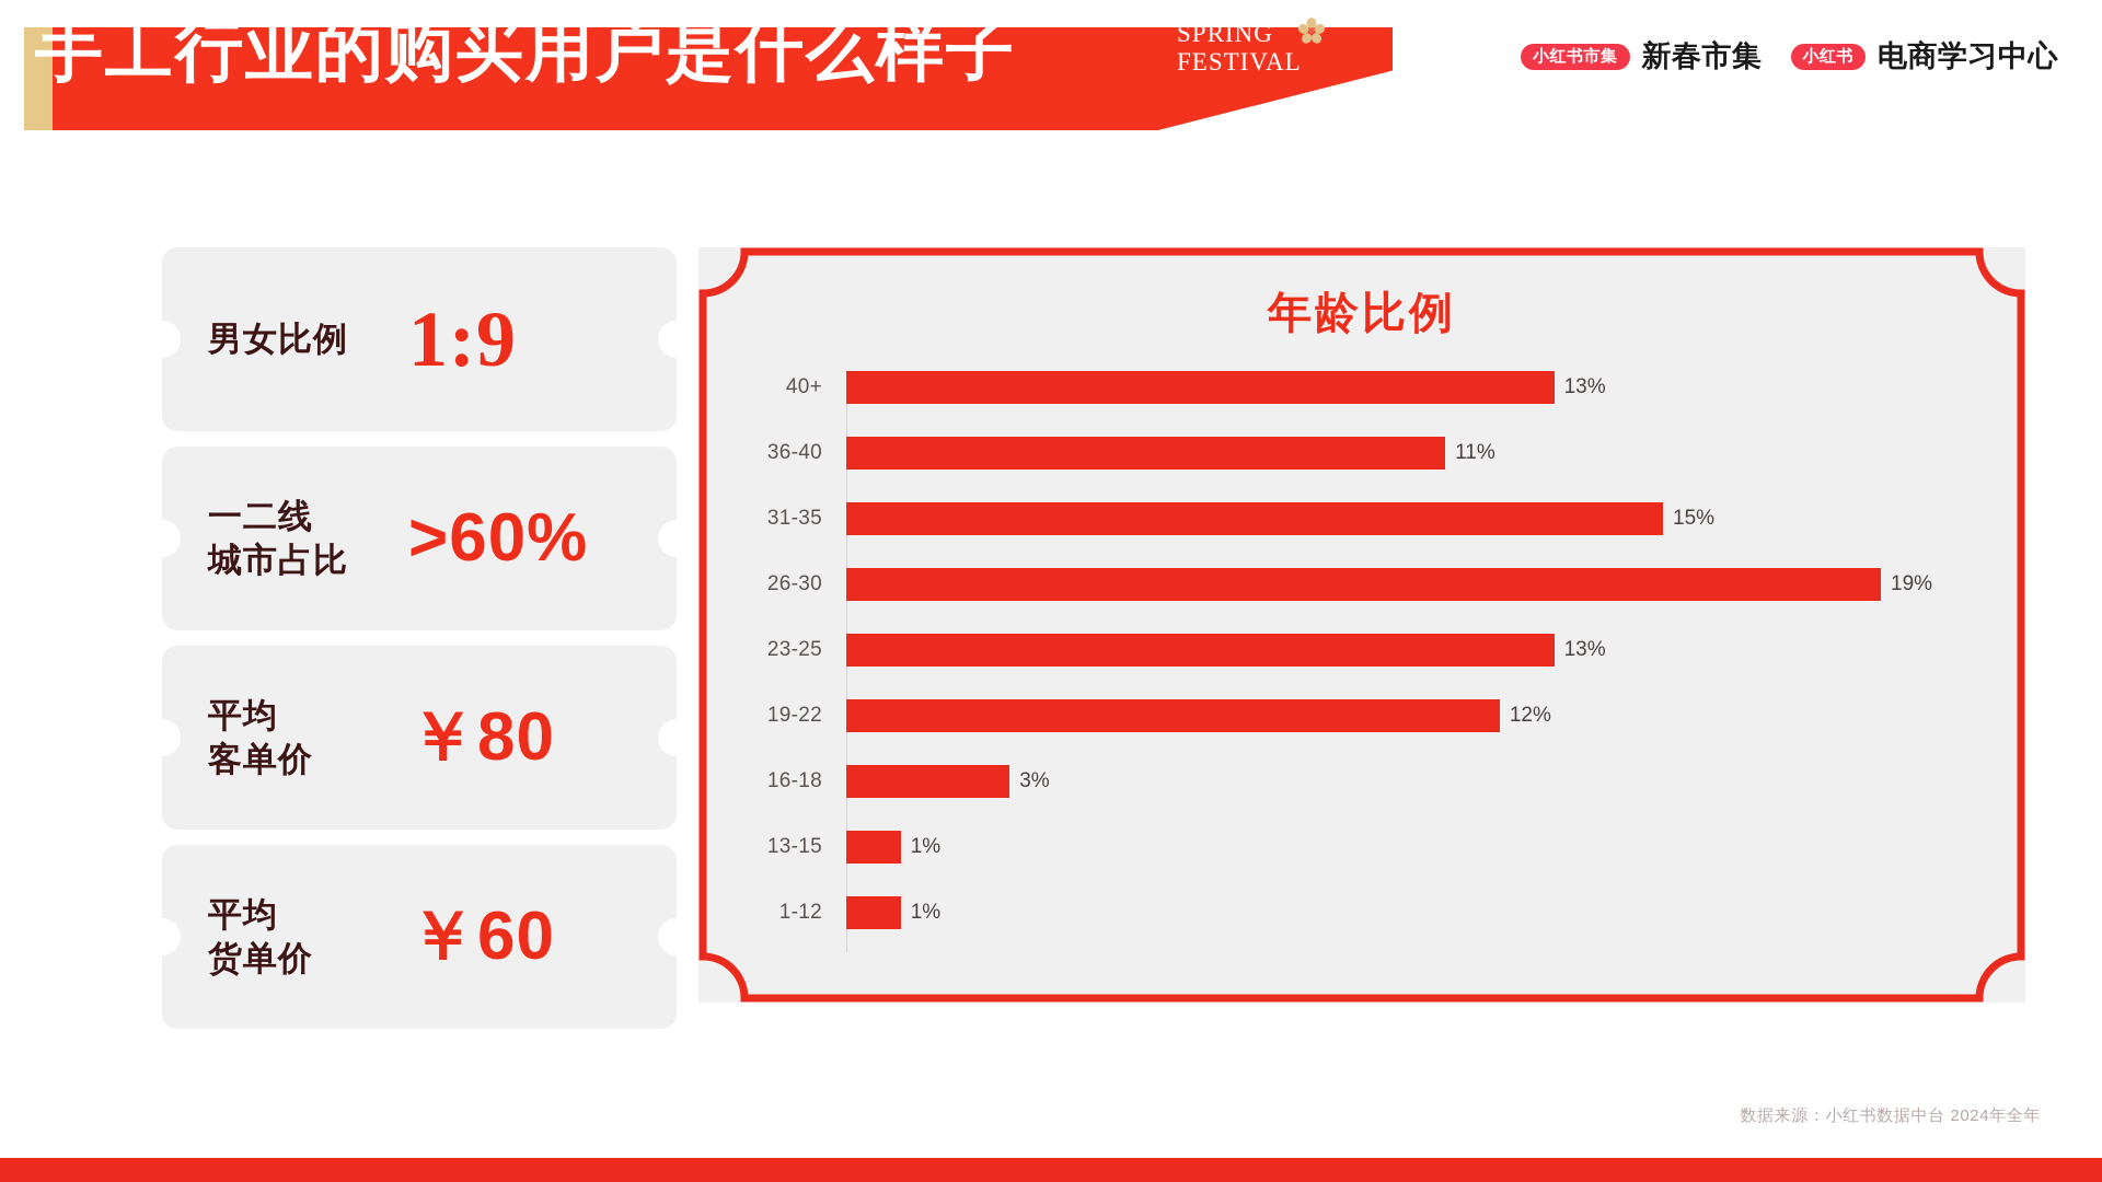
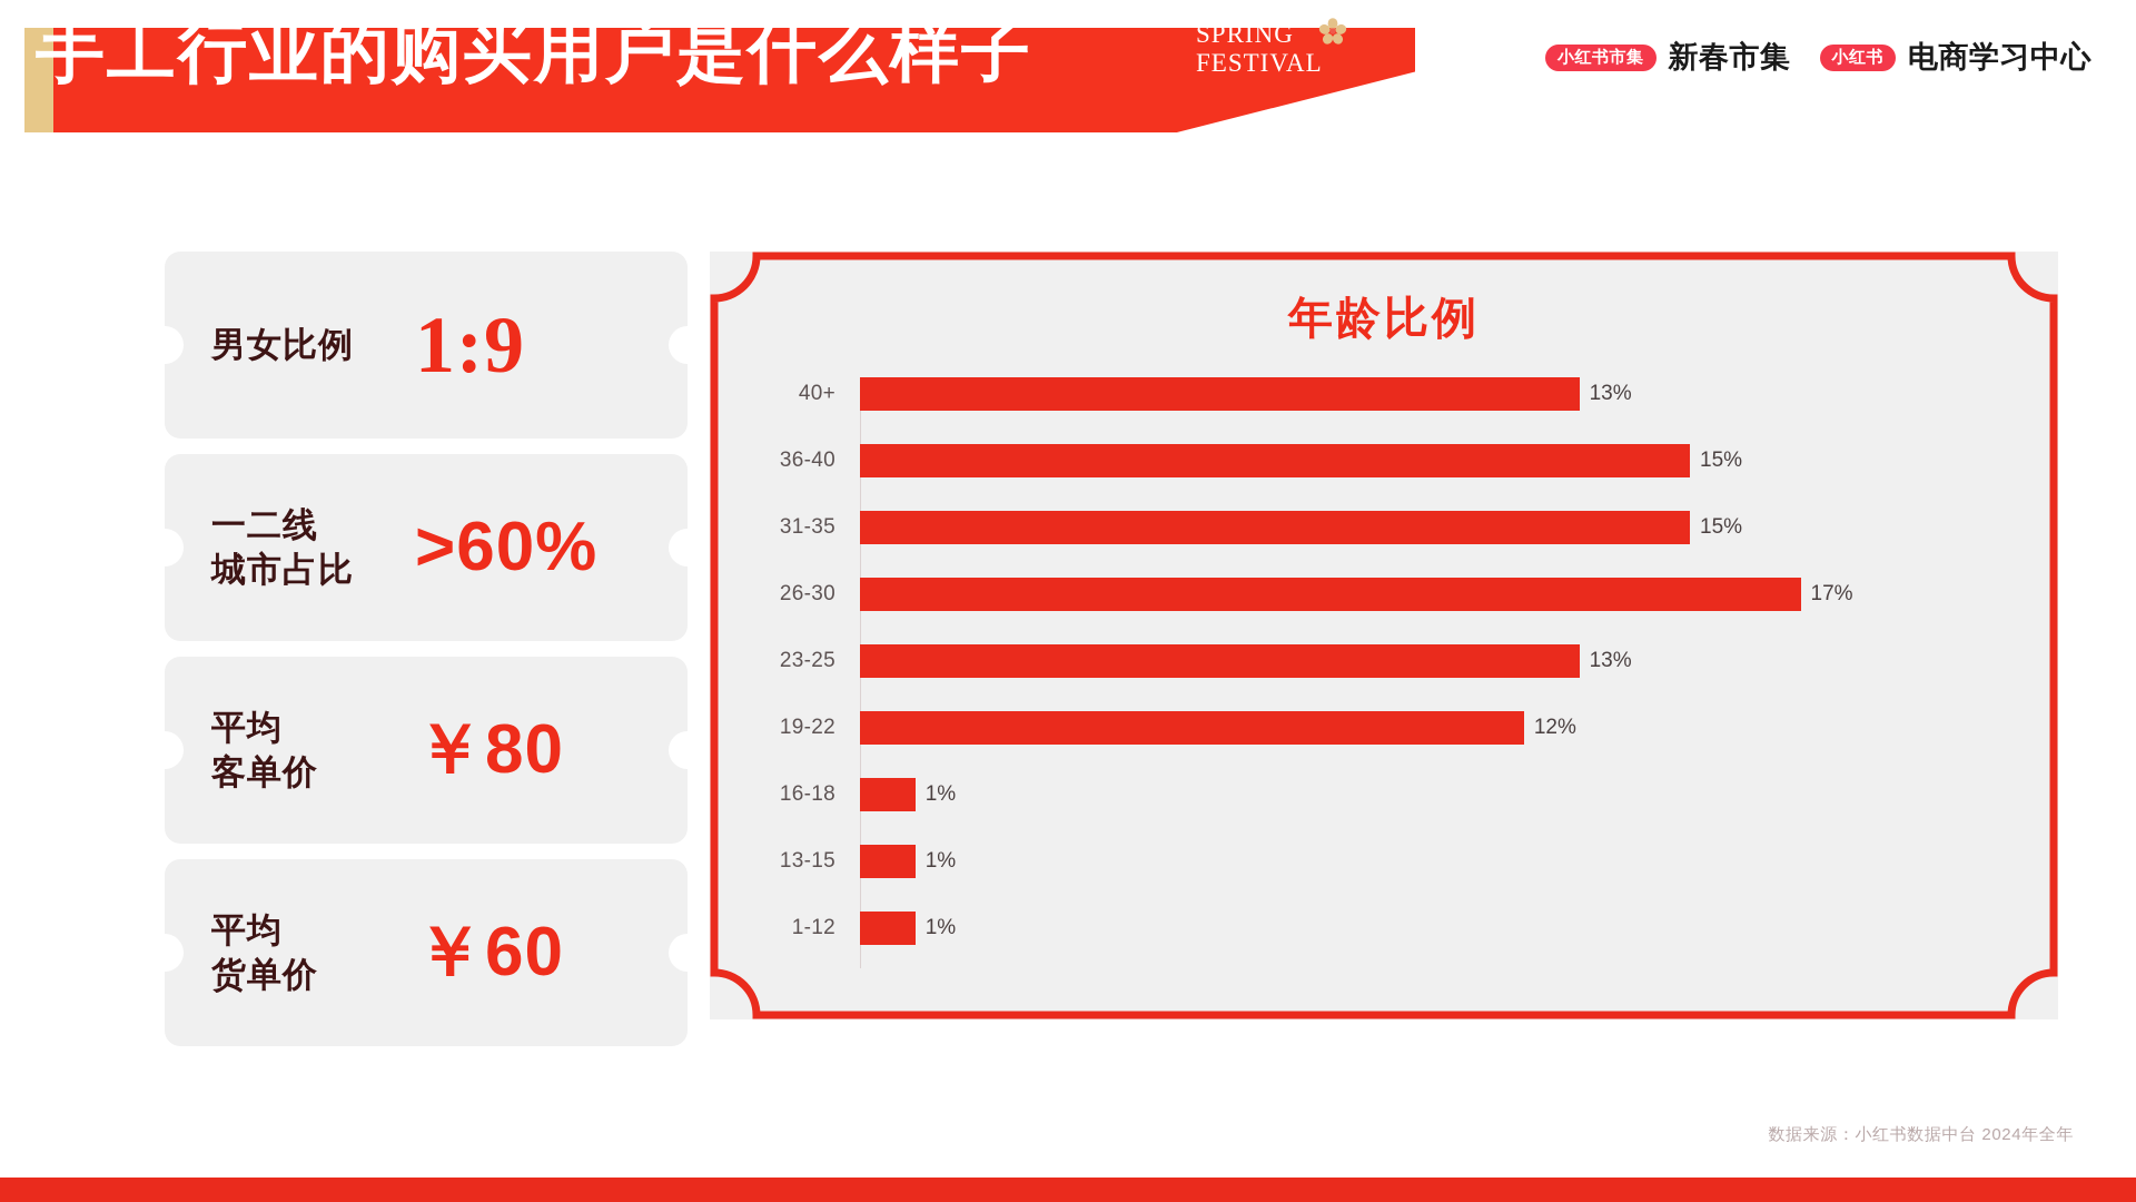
36-40: 11% -> 15%
26-30: 19% -> 17%
16-18: 3% -> 1%
